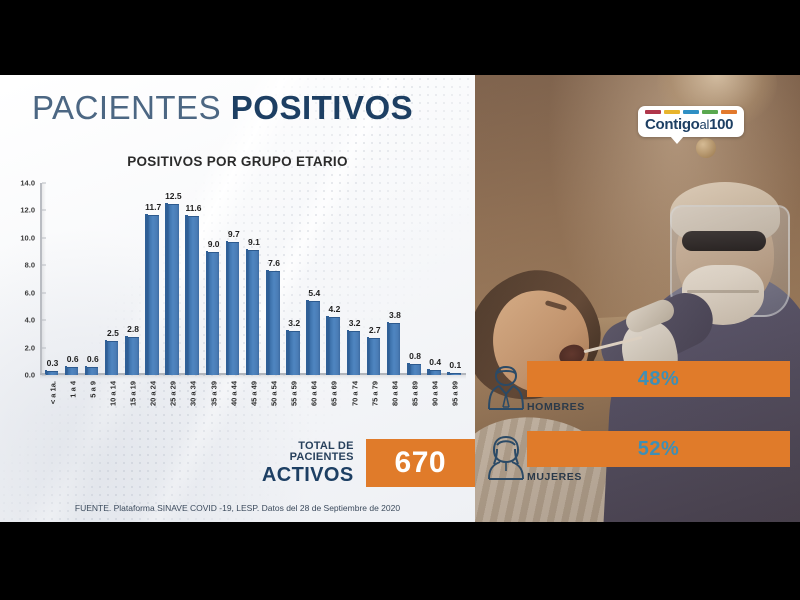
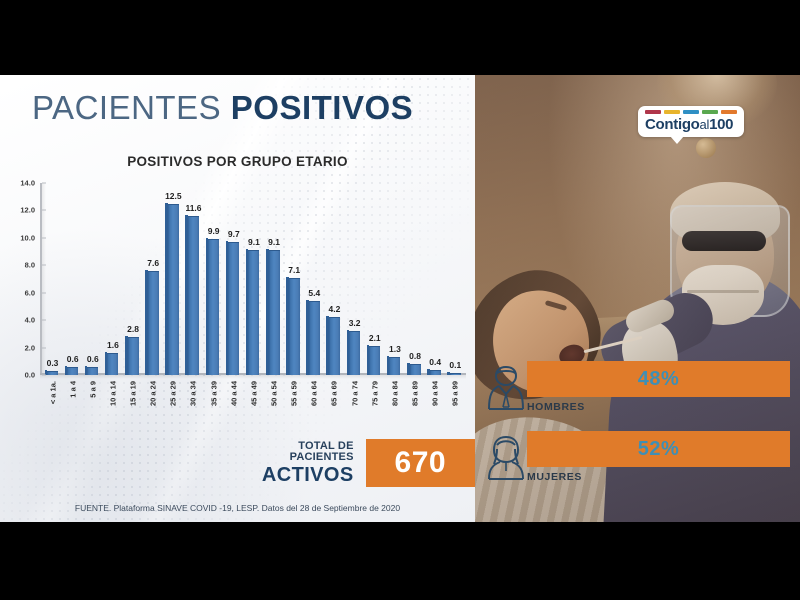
10 a 14: 2.5 -> 1.6
20 a 24: 11.7 -> 7.6
35 a 39: 9.0 -> 9.9
50 a 54: 7.6 -> 9.1
55 a 59: 3.2 -> 7.1
75 a 79: 2.7 -> 2.1
80 a 84: 3.8 -> 1.3
